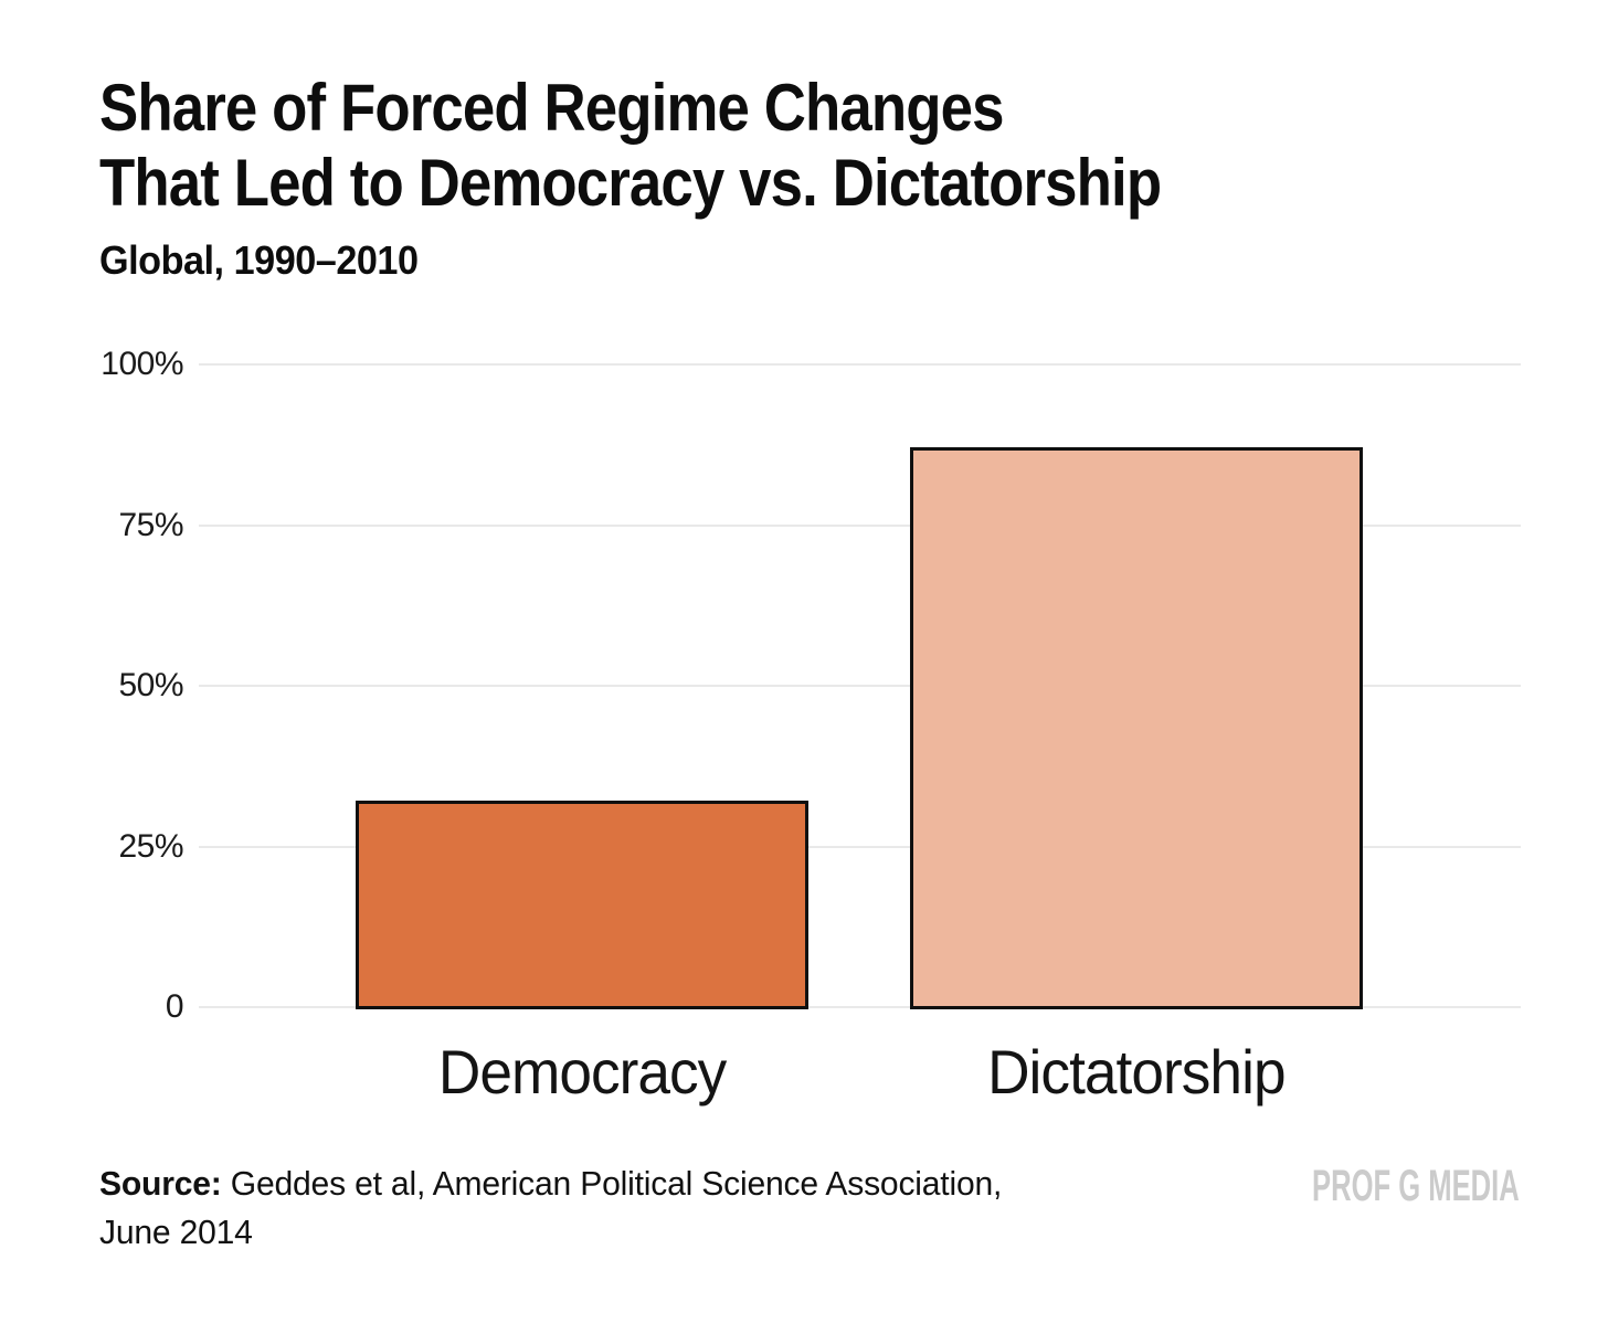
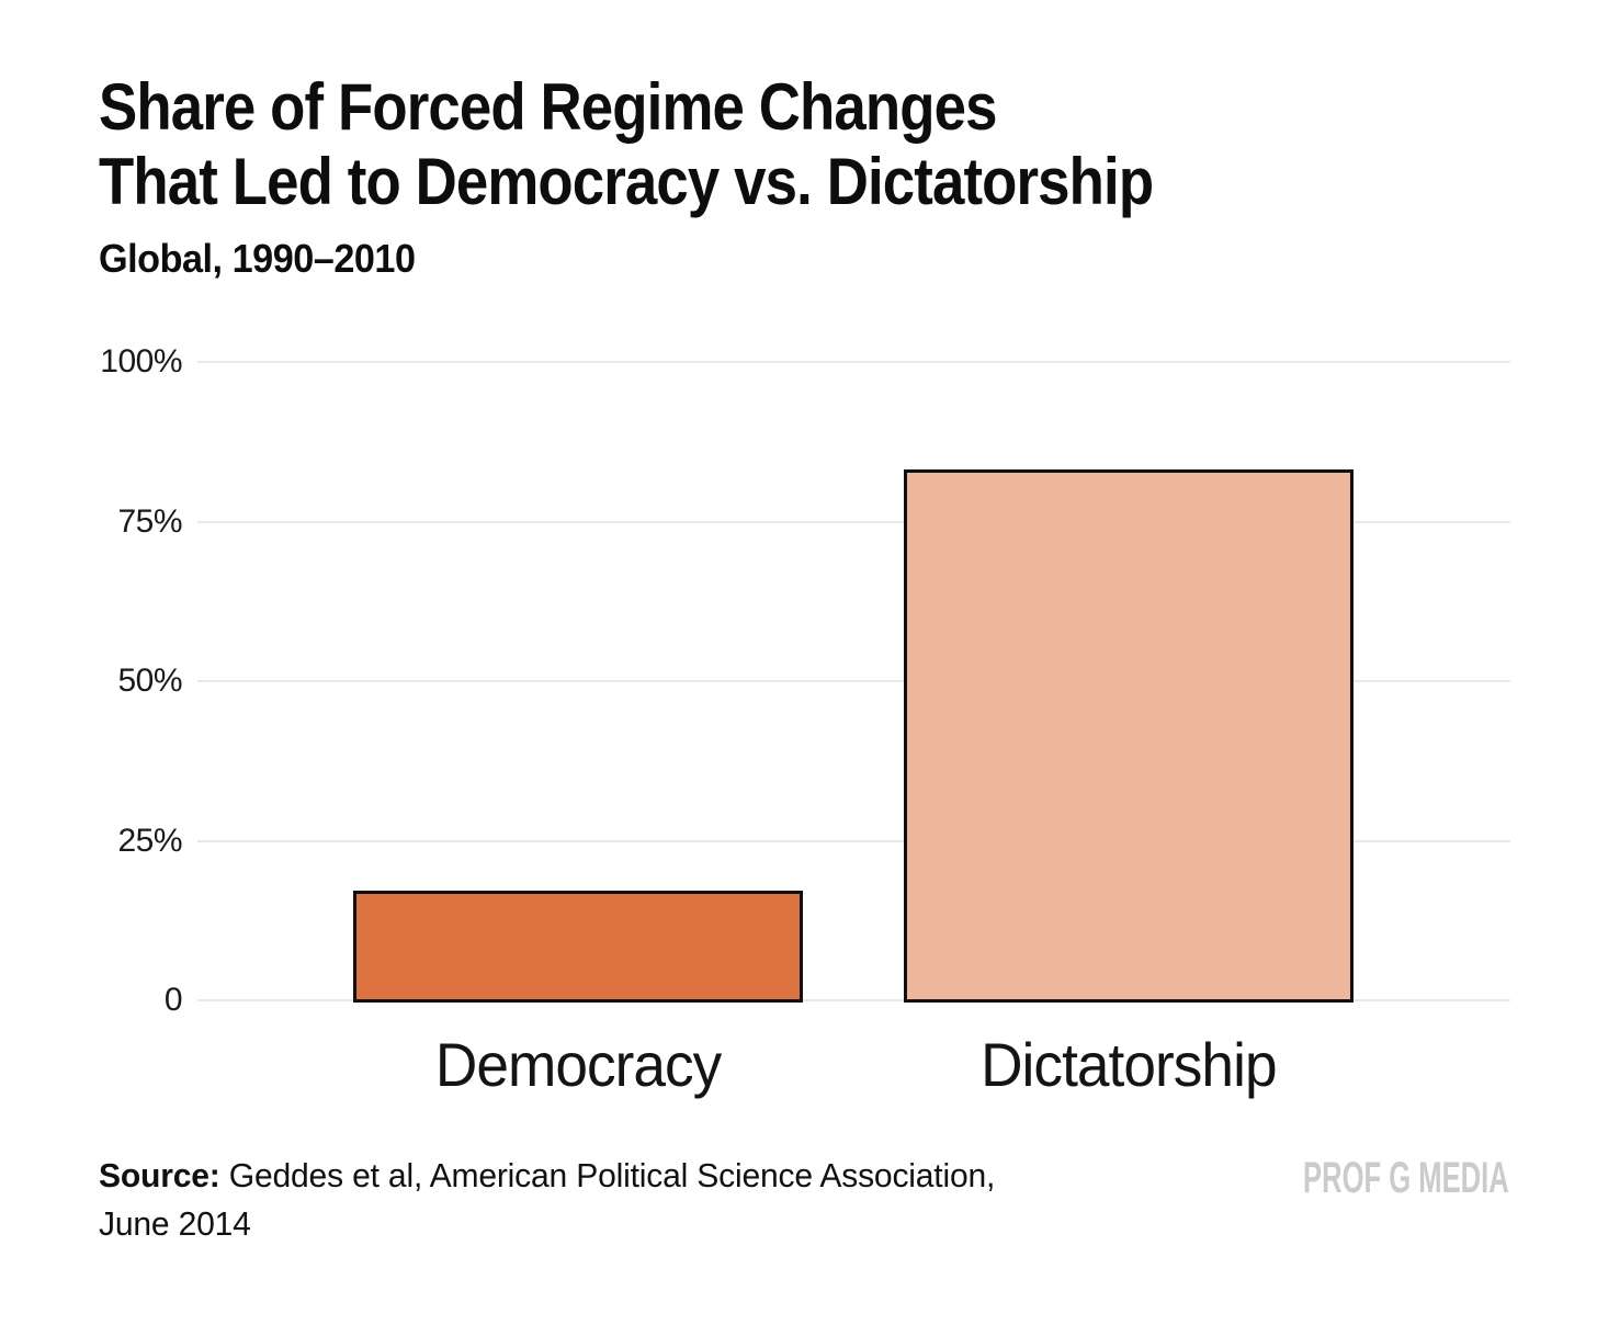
Democracy: 32% -> 17%
Dictatorship: 87% -> 83%
